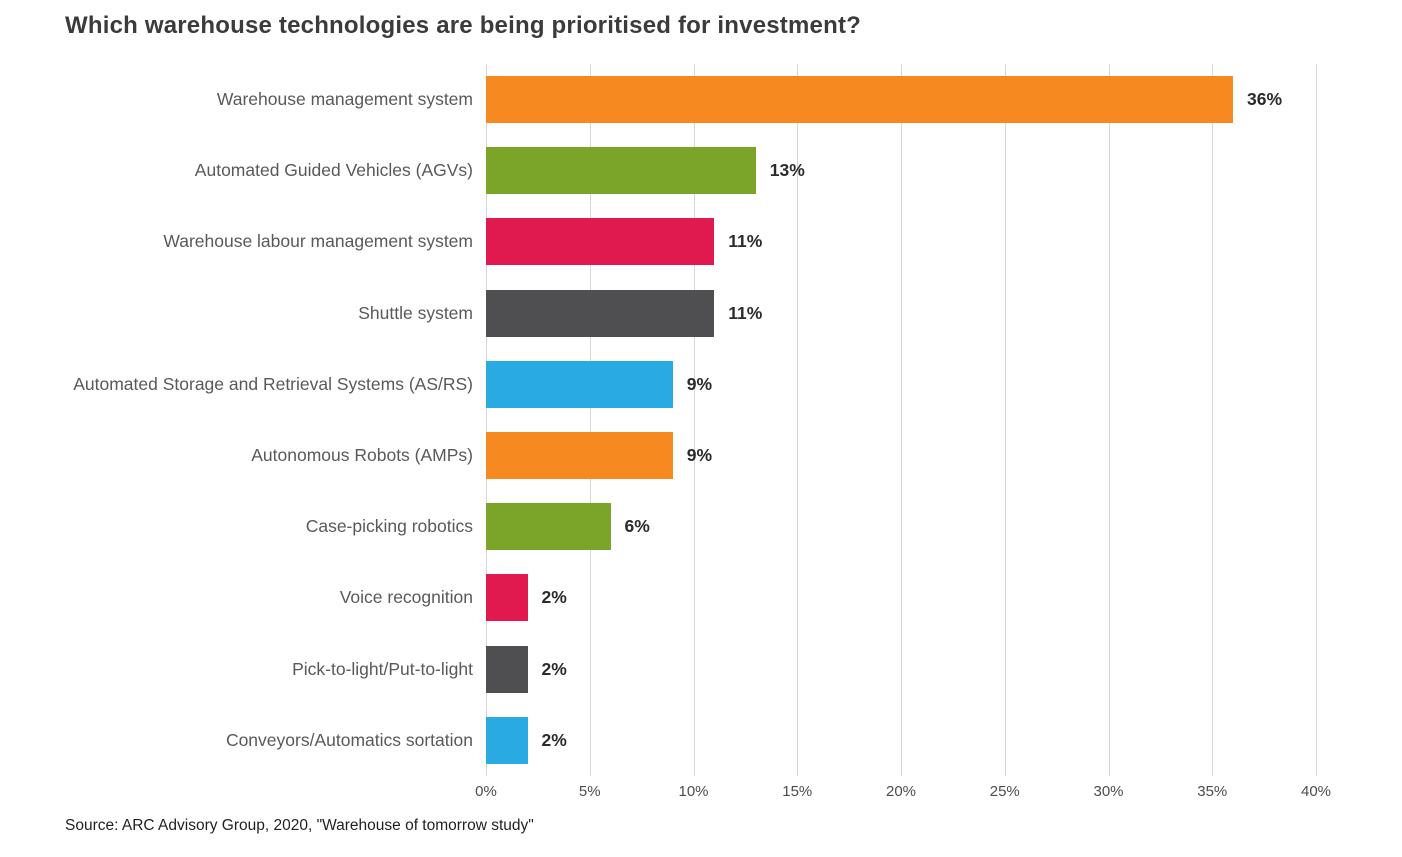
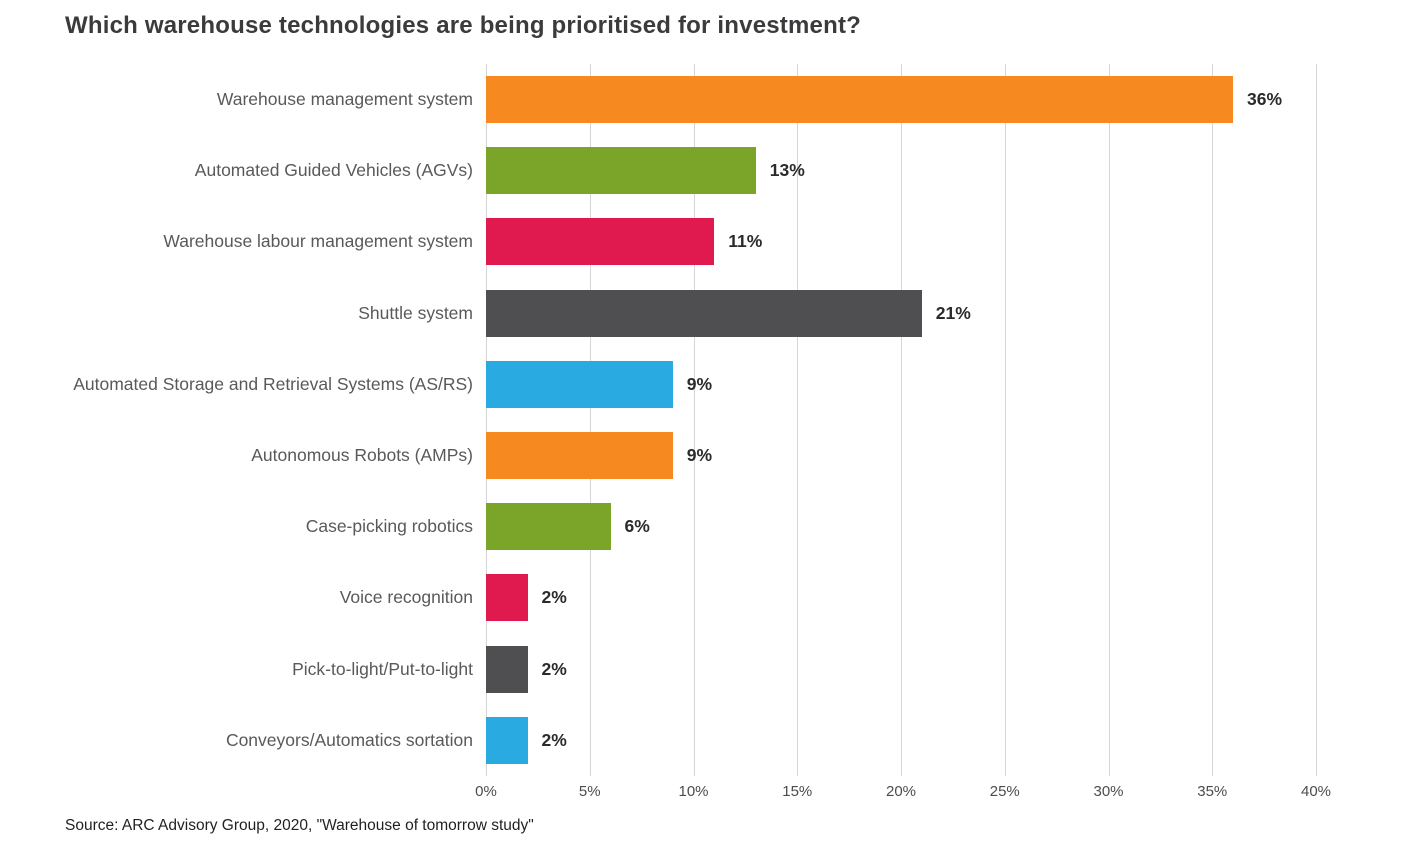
Shuttle system: 11% -> 21%
